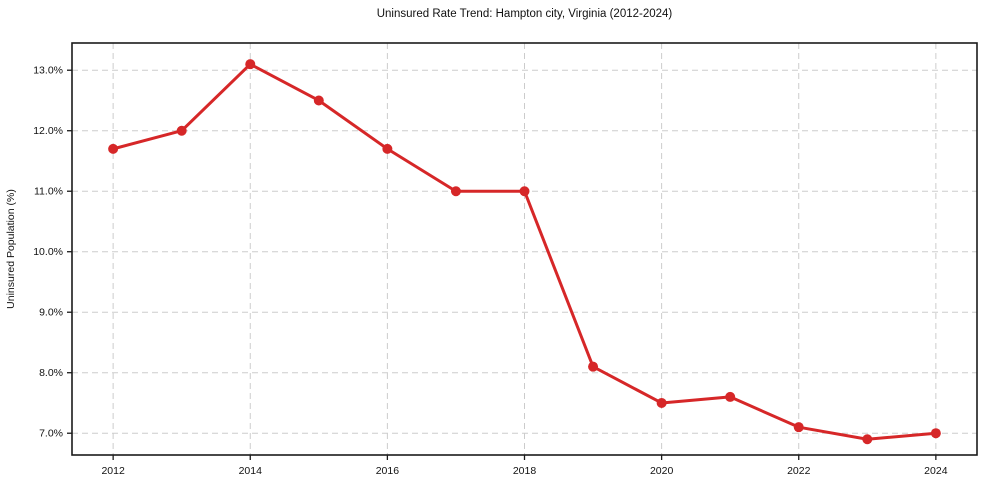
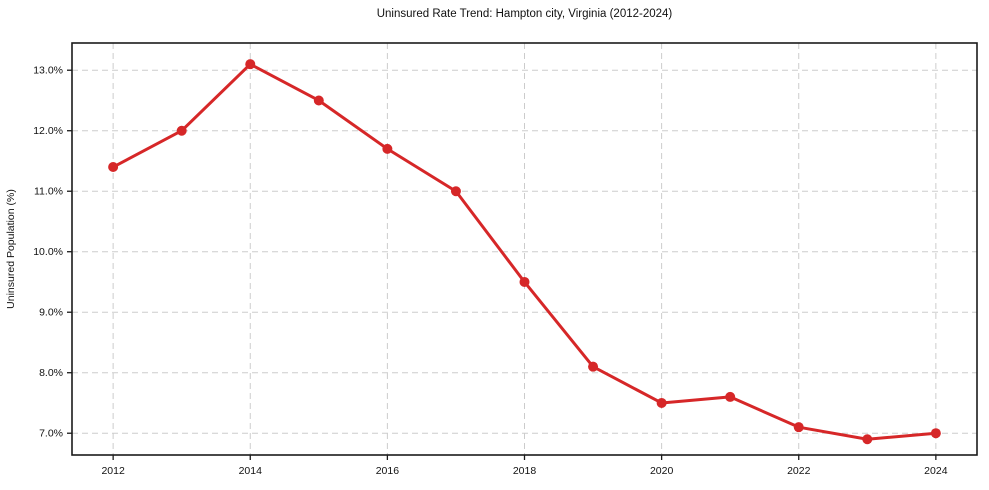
2012: 11.7% -> 11.4%
2018: 11.0% -> 9.5%
